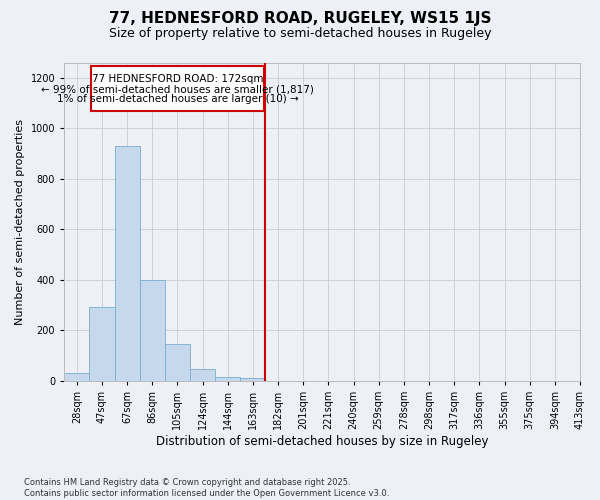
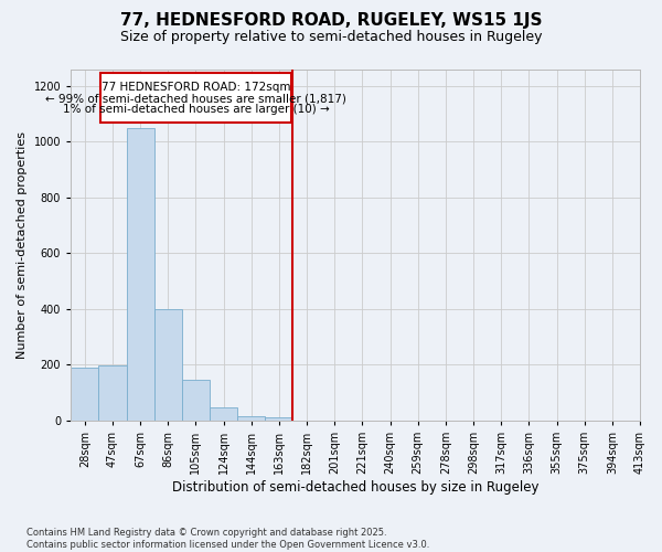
28sqm: 30 -> 190
47sqm: 290 -> 195
67sqm: 930 -> 1050
